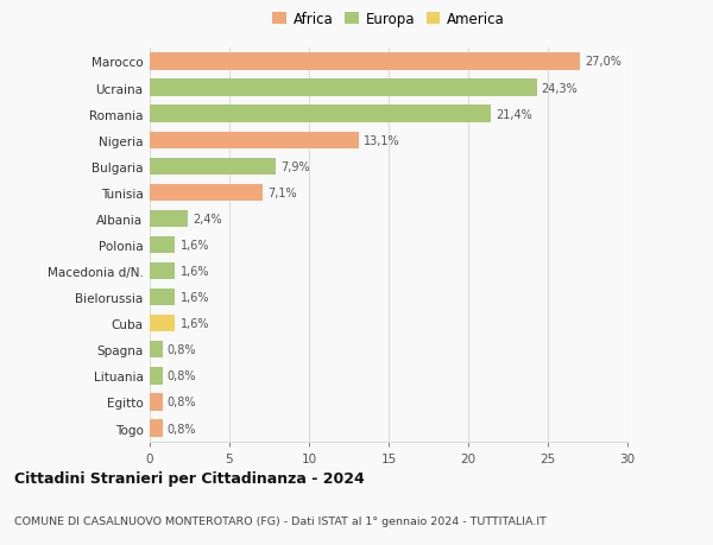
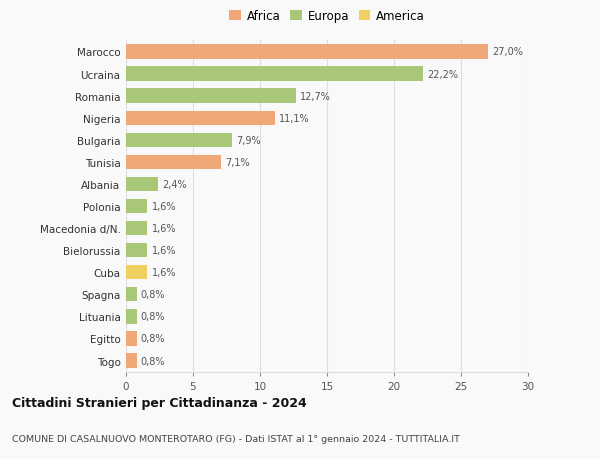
Ucraina: 24,3% -> 22,2%
Romania: 21,4% -> 12,7%
Nigeria: 13,1% -> 11,1%
